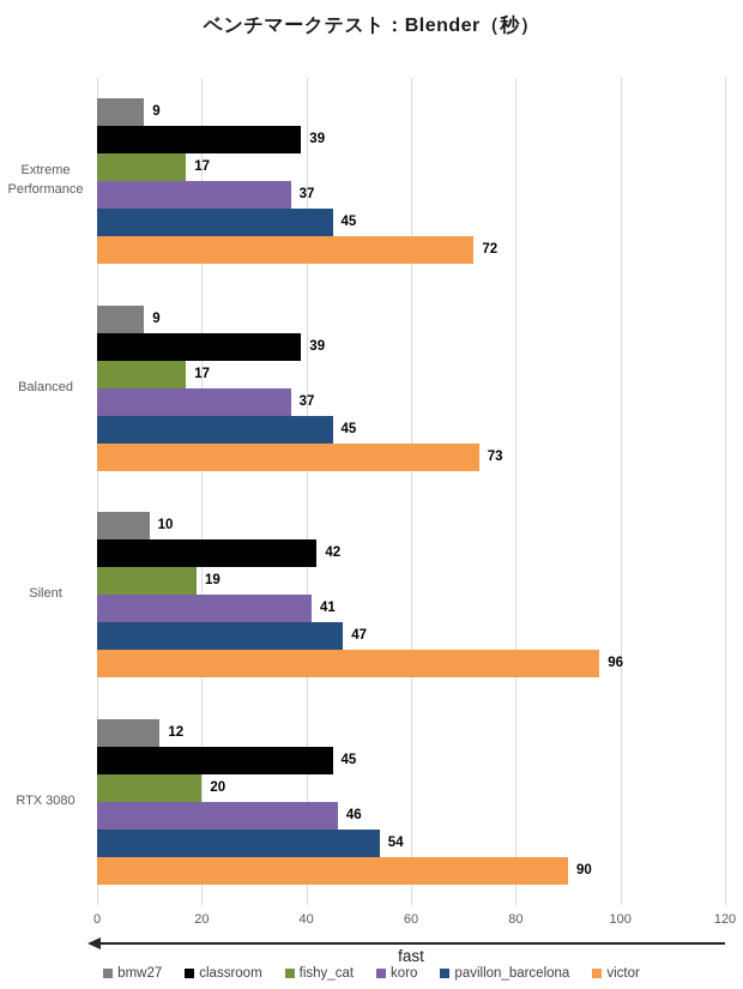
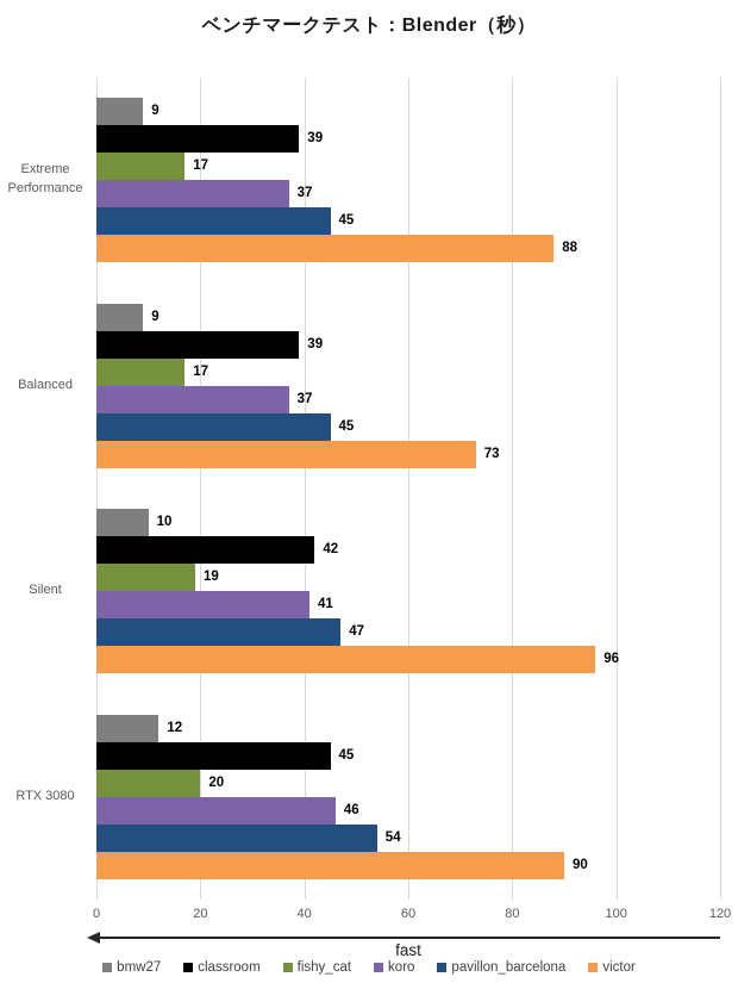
victor/Extreme Performance: 72 -> 88
